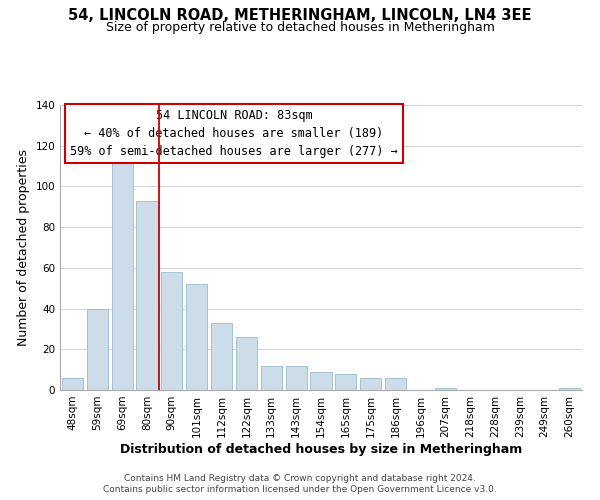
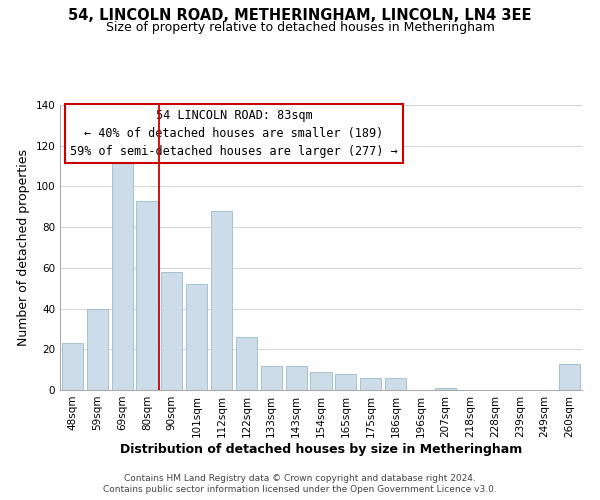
48sqm: 6 -> 23
112sqm: 33 -> 88
260sqm: 1 -> 13
